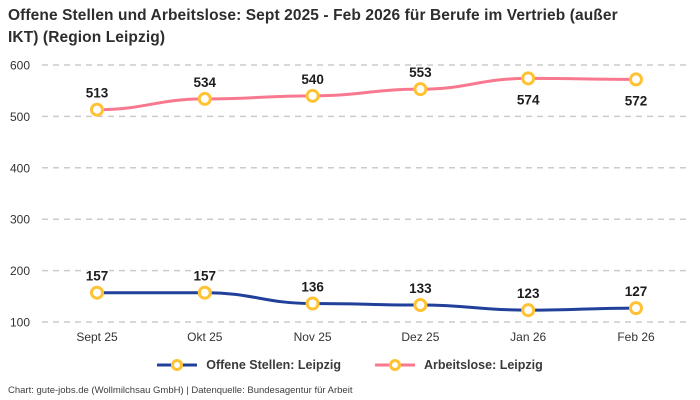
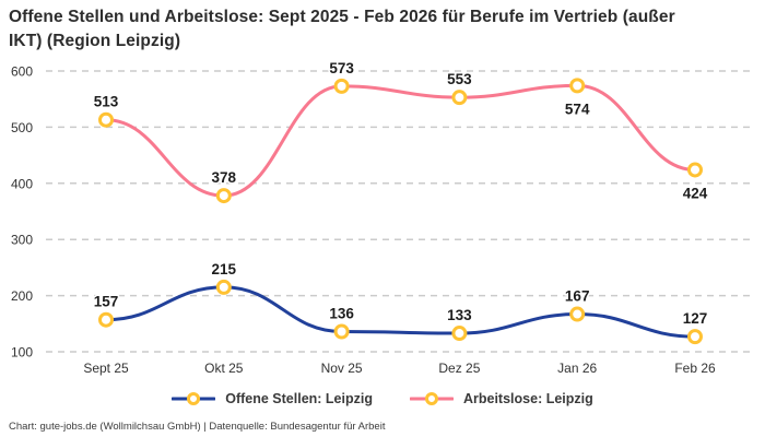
Offene Stellen: Leipzig/Okt 25: 157 -> 215
Arbeitslose: Leipzig/Okt 25: 534 -> 378
Arbeitslose: Leipzig/Nov 25: 540 -> 573
Offene Stellen: Leipzig/Jan 26: 123 -> 167
Arbeitslose: Leipzig/Feb 26: 572 -> 424
